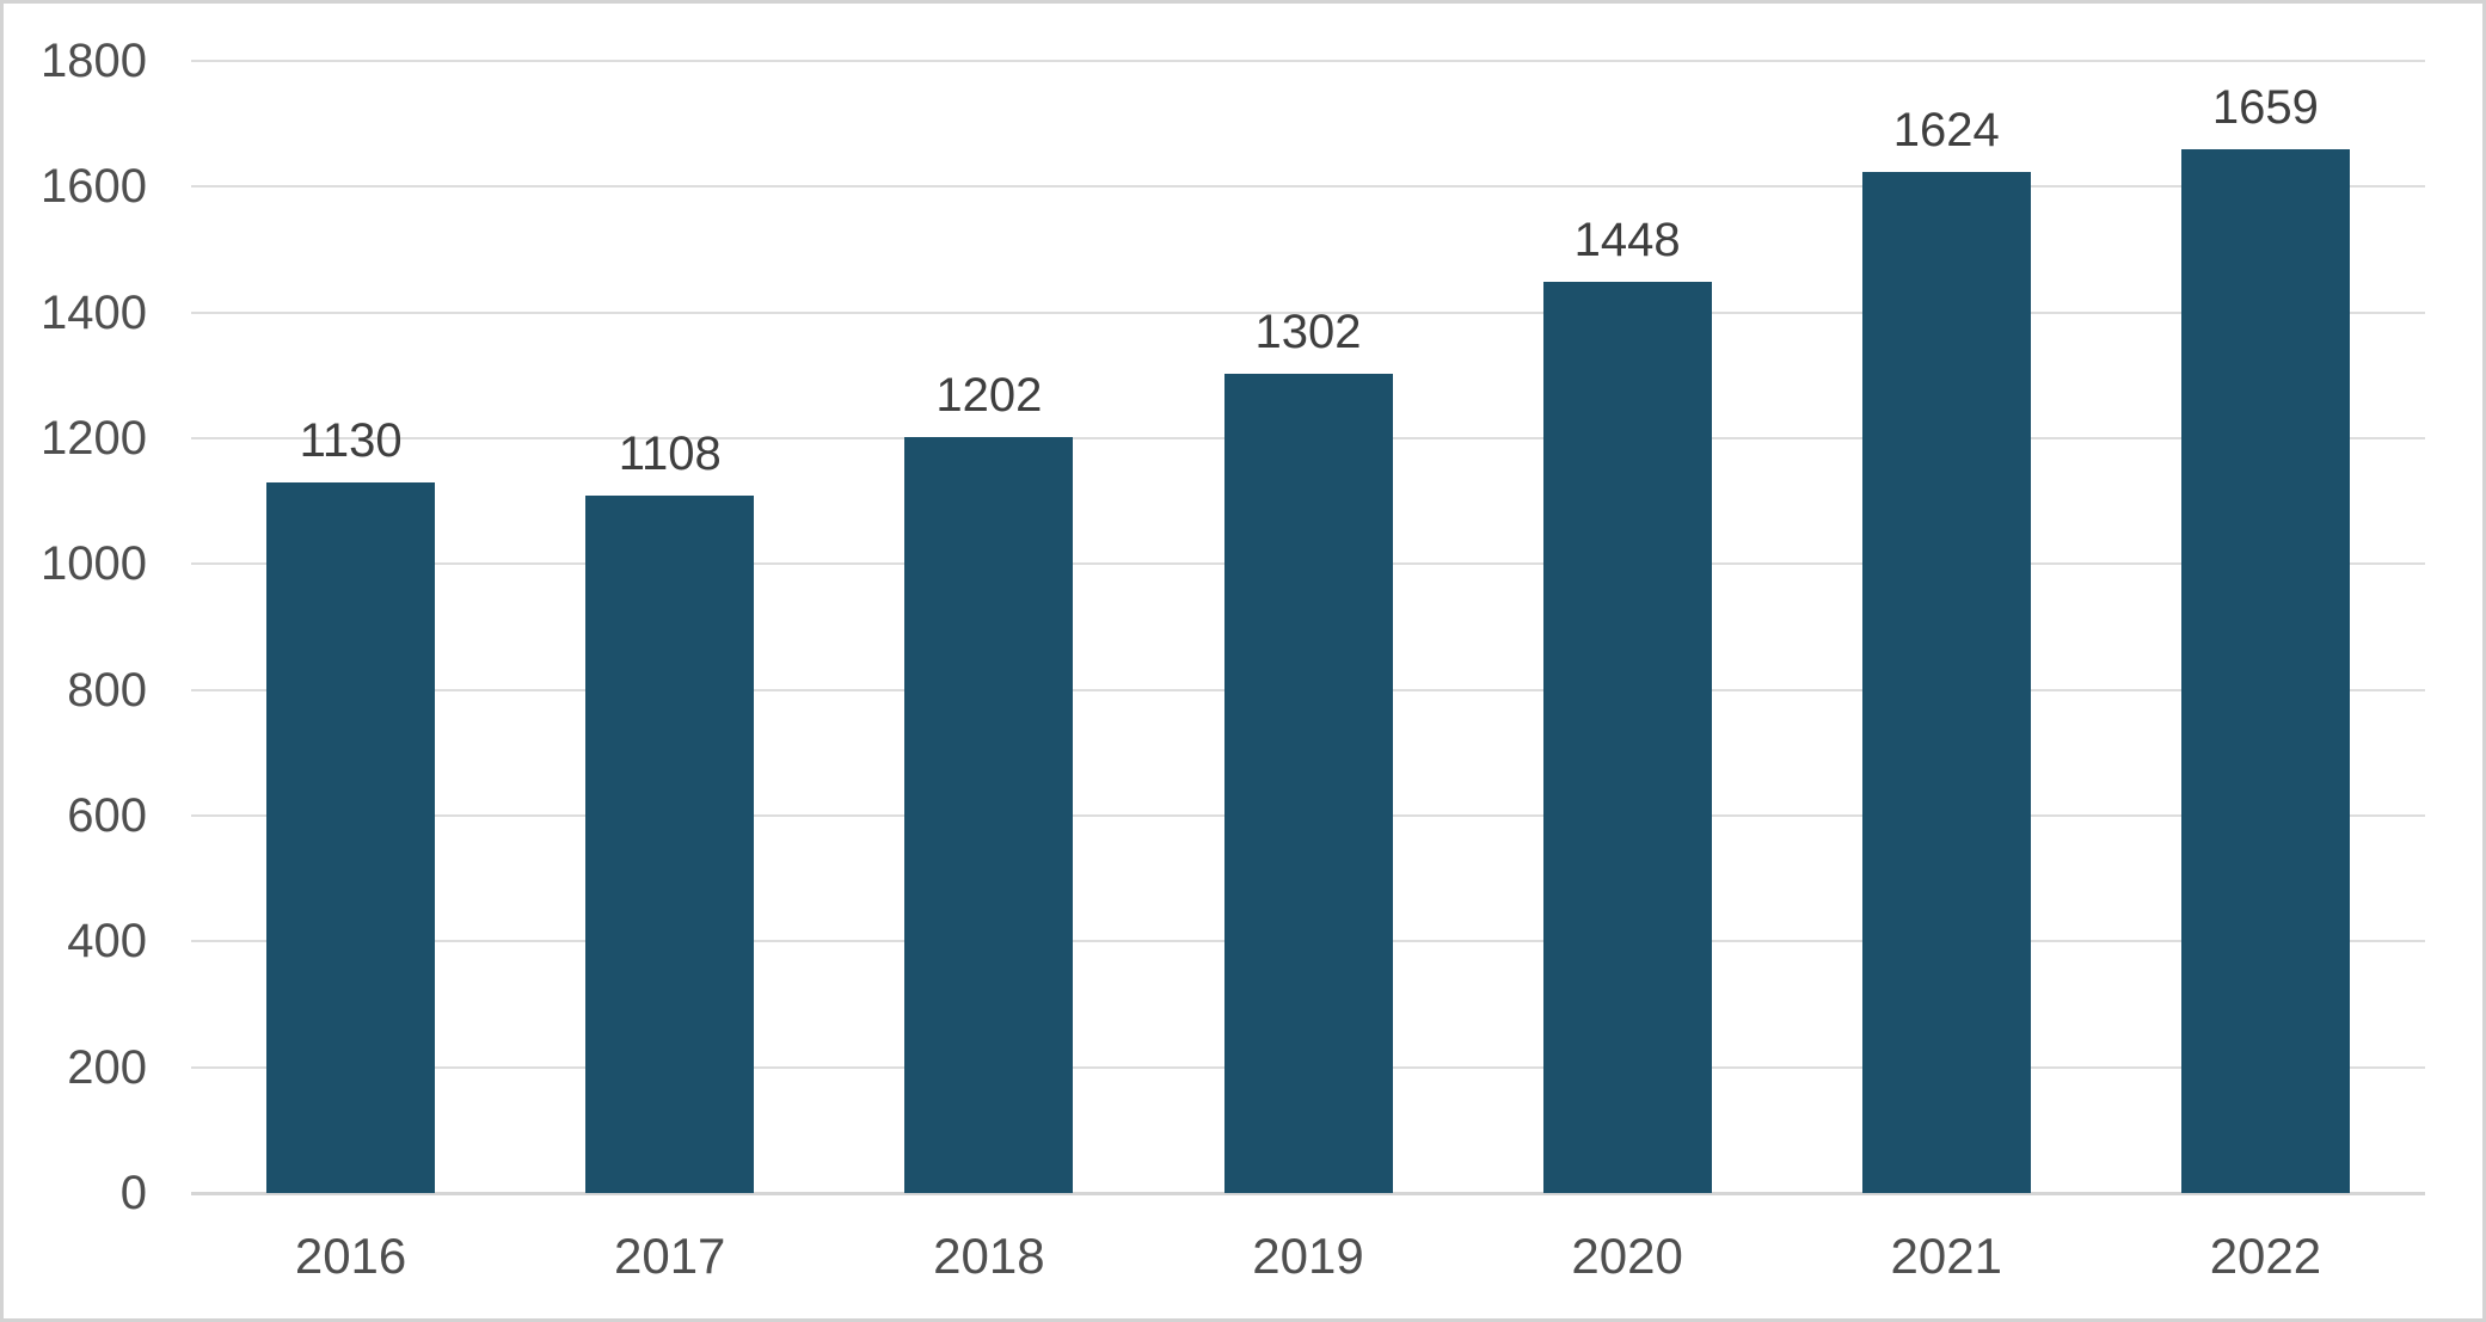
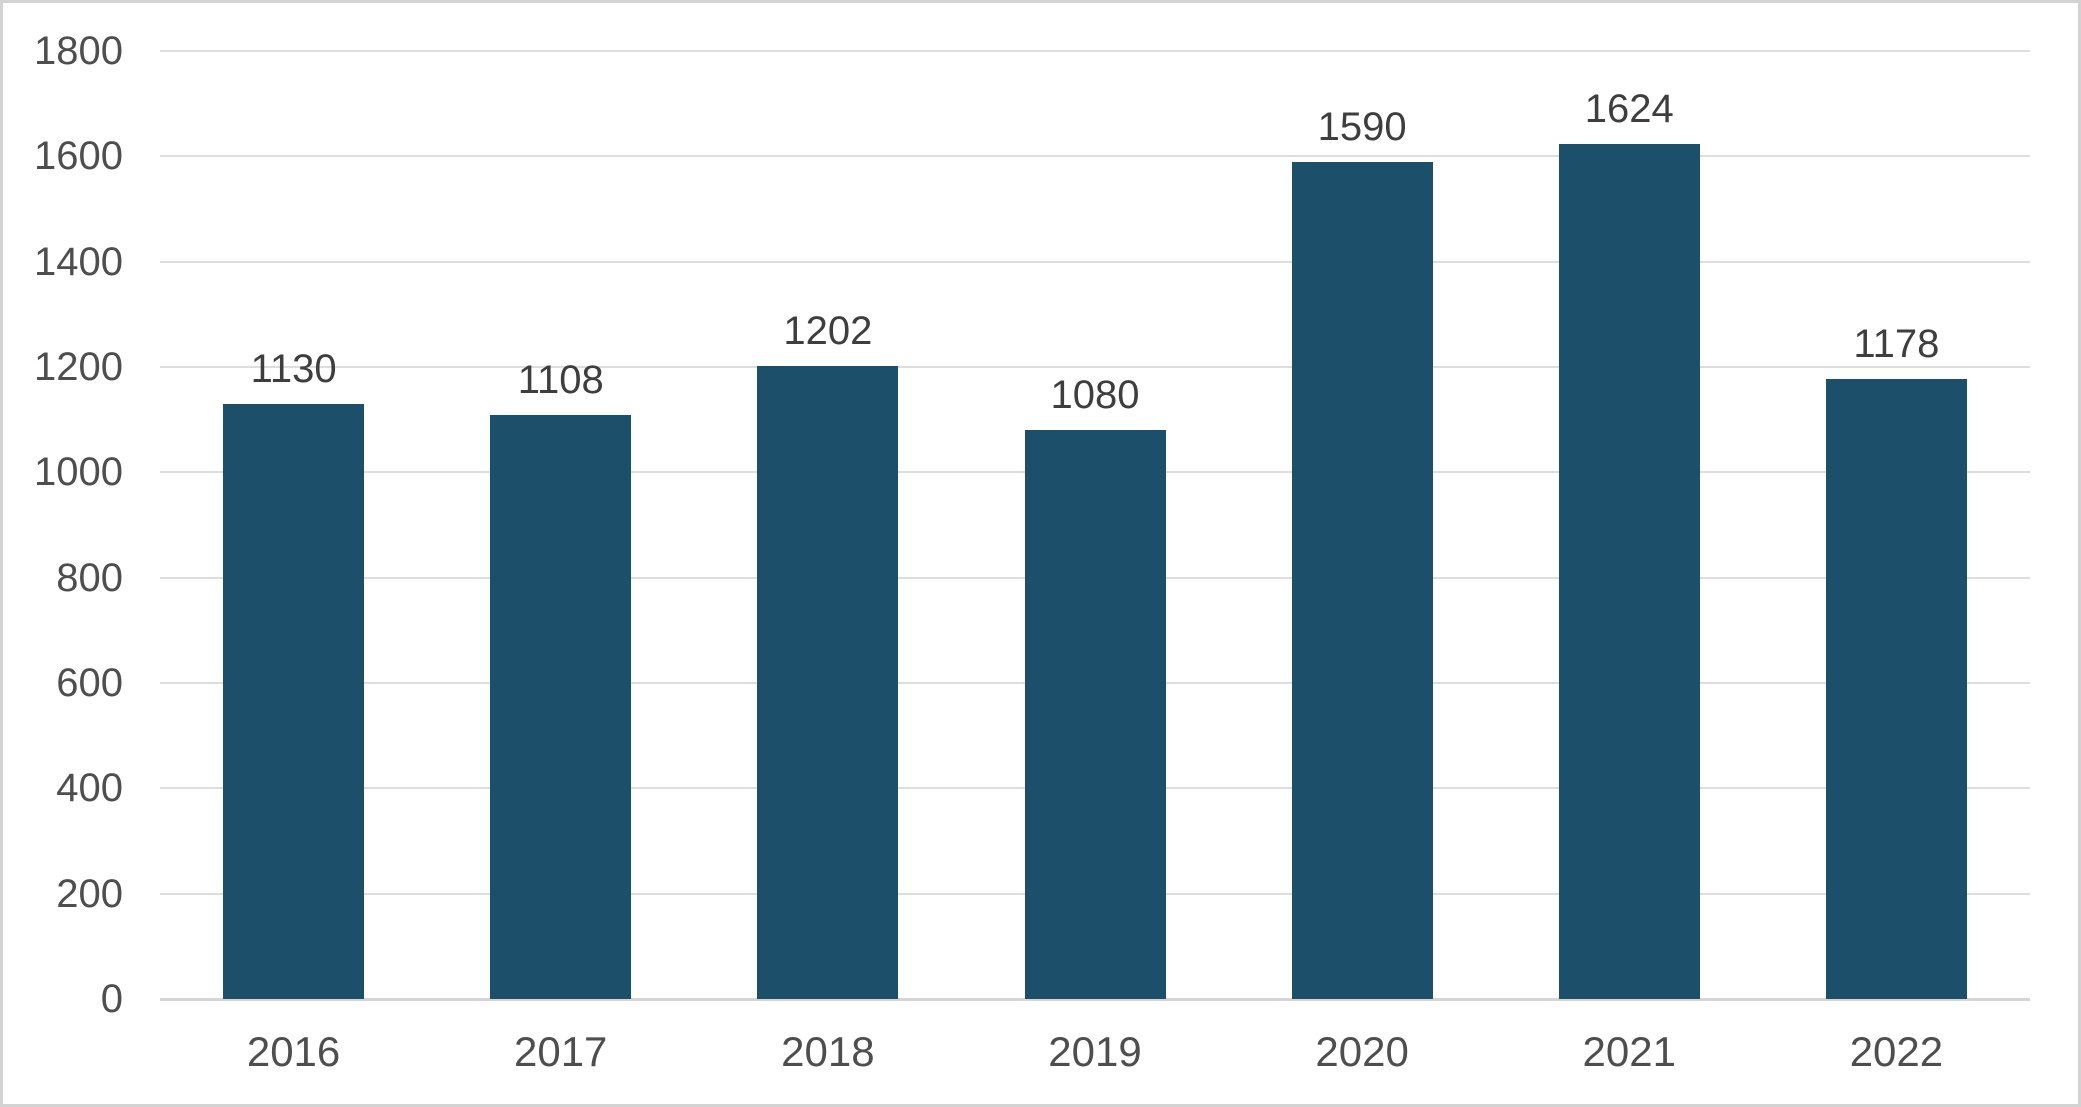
2019: 1302 -> 1080
2020: 1448 -> 1590
2022: 1659 -> 1178
